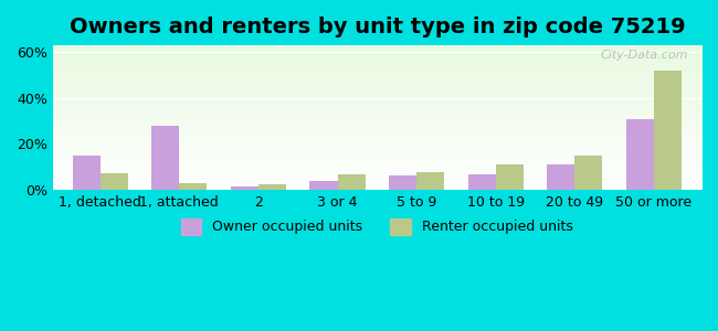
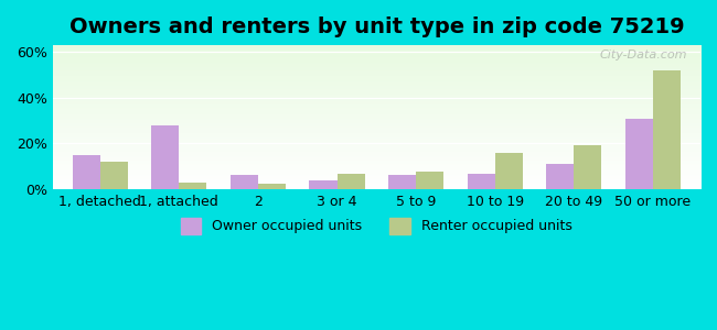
Renter occupied units/1, detached: 7.0% -> 12.0%
Owner occupied units/2: 1.5% -> 6.0%
Renter occupied units/10 to 19: 11.0% -> 16.0%
Renter occupied units/20 to 49: 15.0% -> 19.0%
